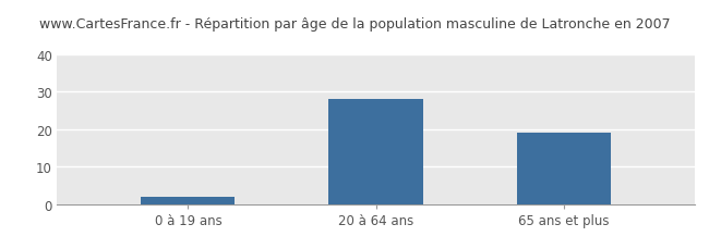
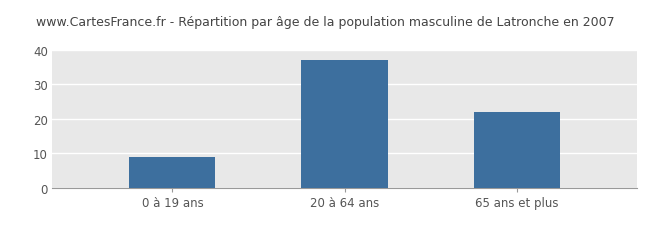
0 à 19 ans: 2 -> 9
20 à 64 ans: 28 -> 37
65 ans et plus: 19 -> 22
